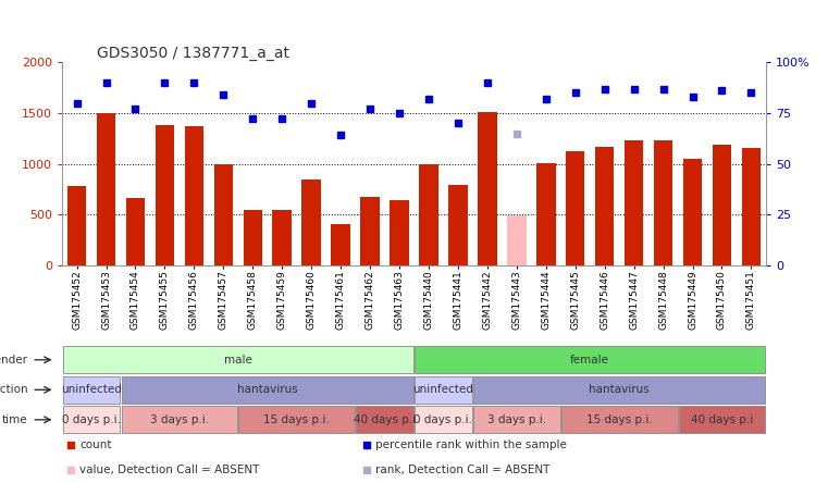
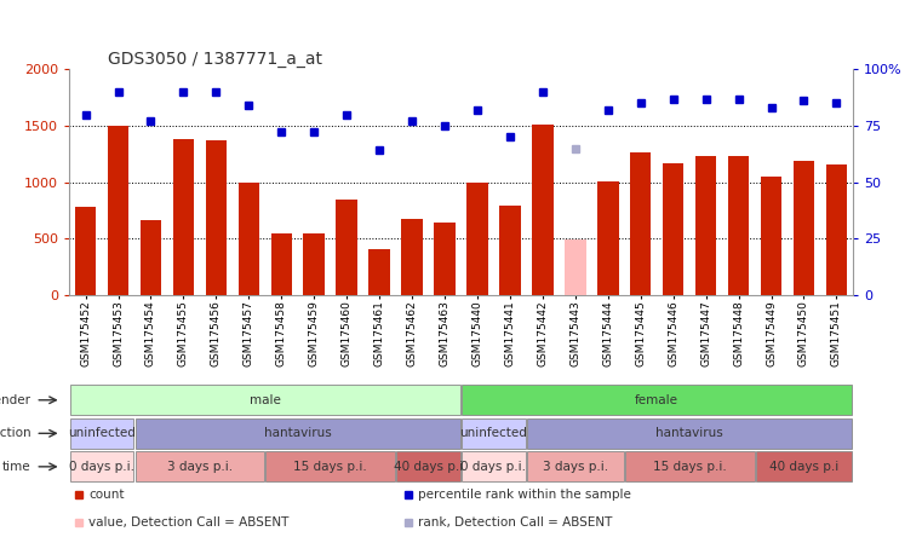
GSM175445: 1120 -> 1260
